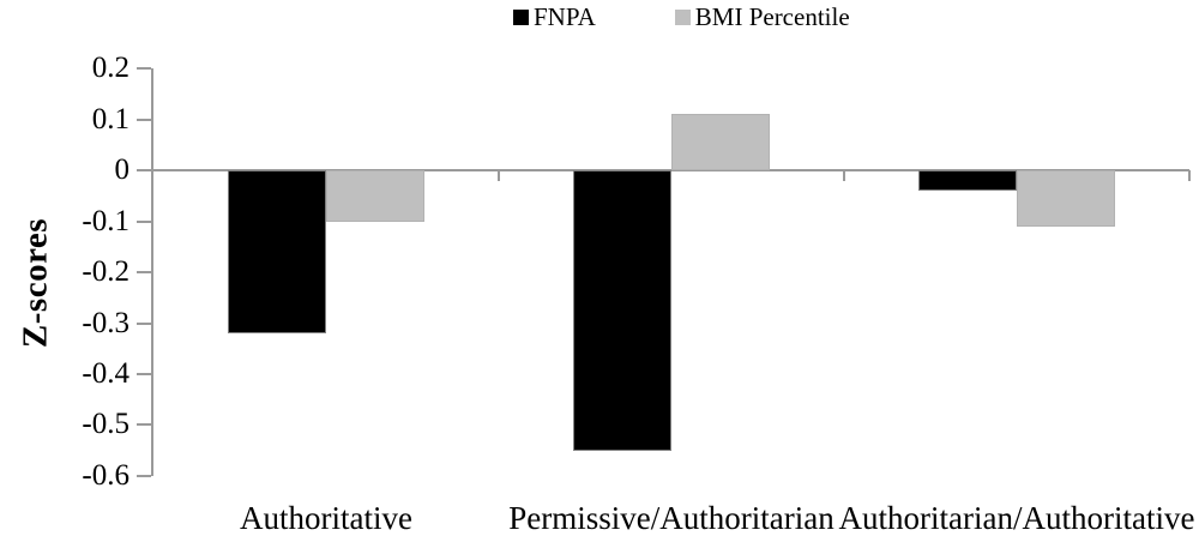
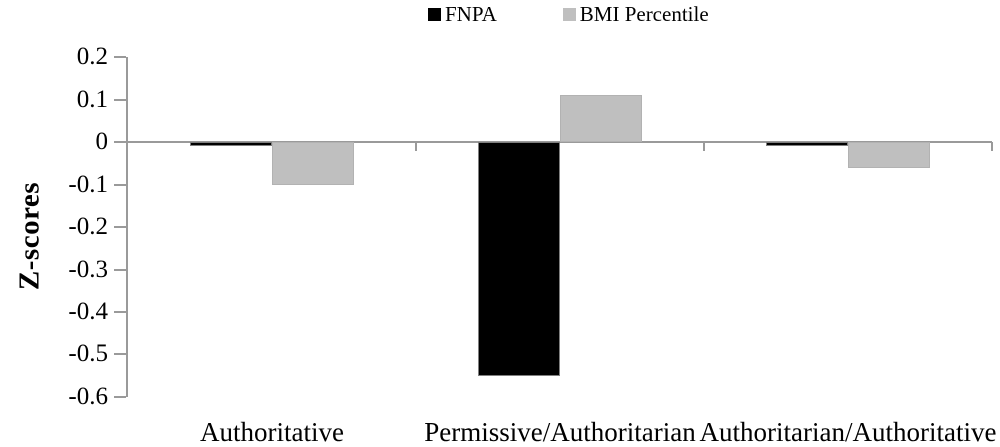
FNPA/Authoritative: -0.32 -> -0.01
FNPA/Authoritarian/Authoritative: -0.04 -> -0.01
BMI Percentile/Authoritarian/Authoritative: -0.11 -> -0.06
